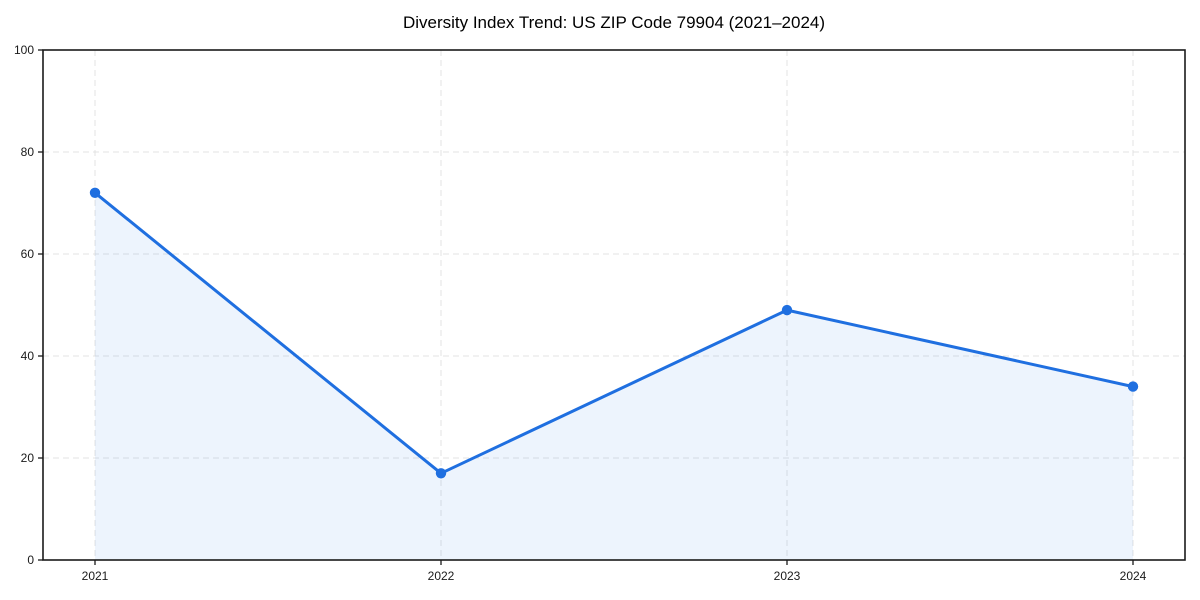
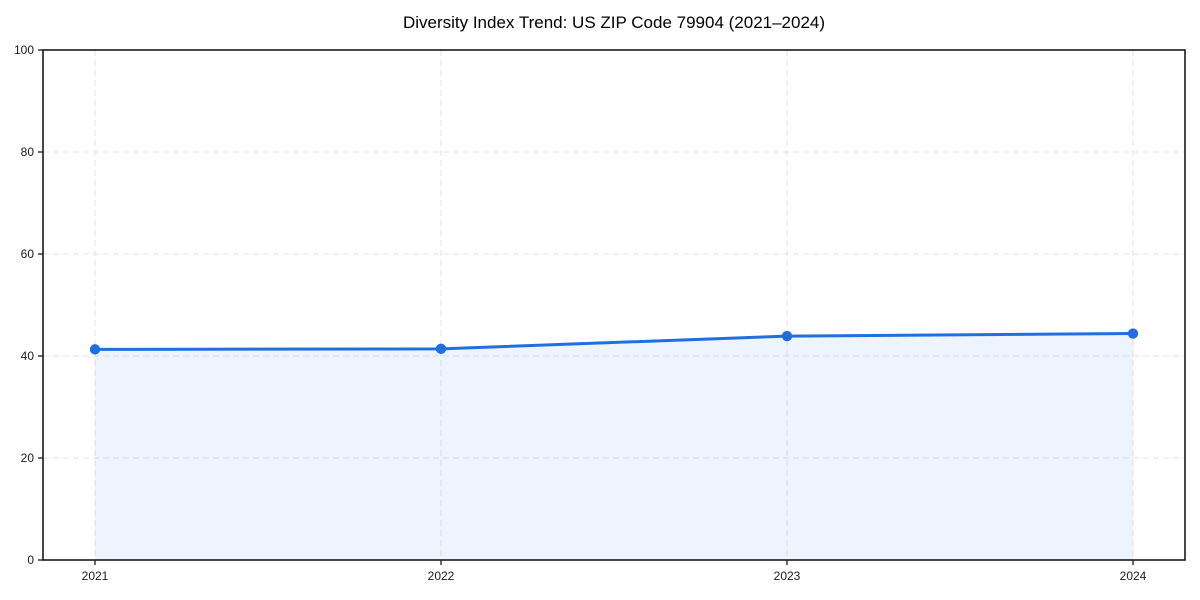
2021: 72 -> 41
2022: 17 -> 41
2023: 49 -> 44
2024: 34 -> 44
